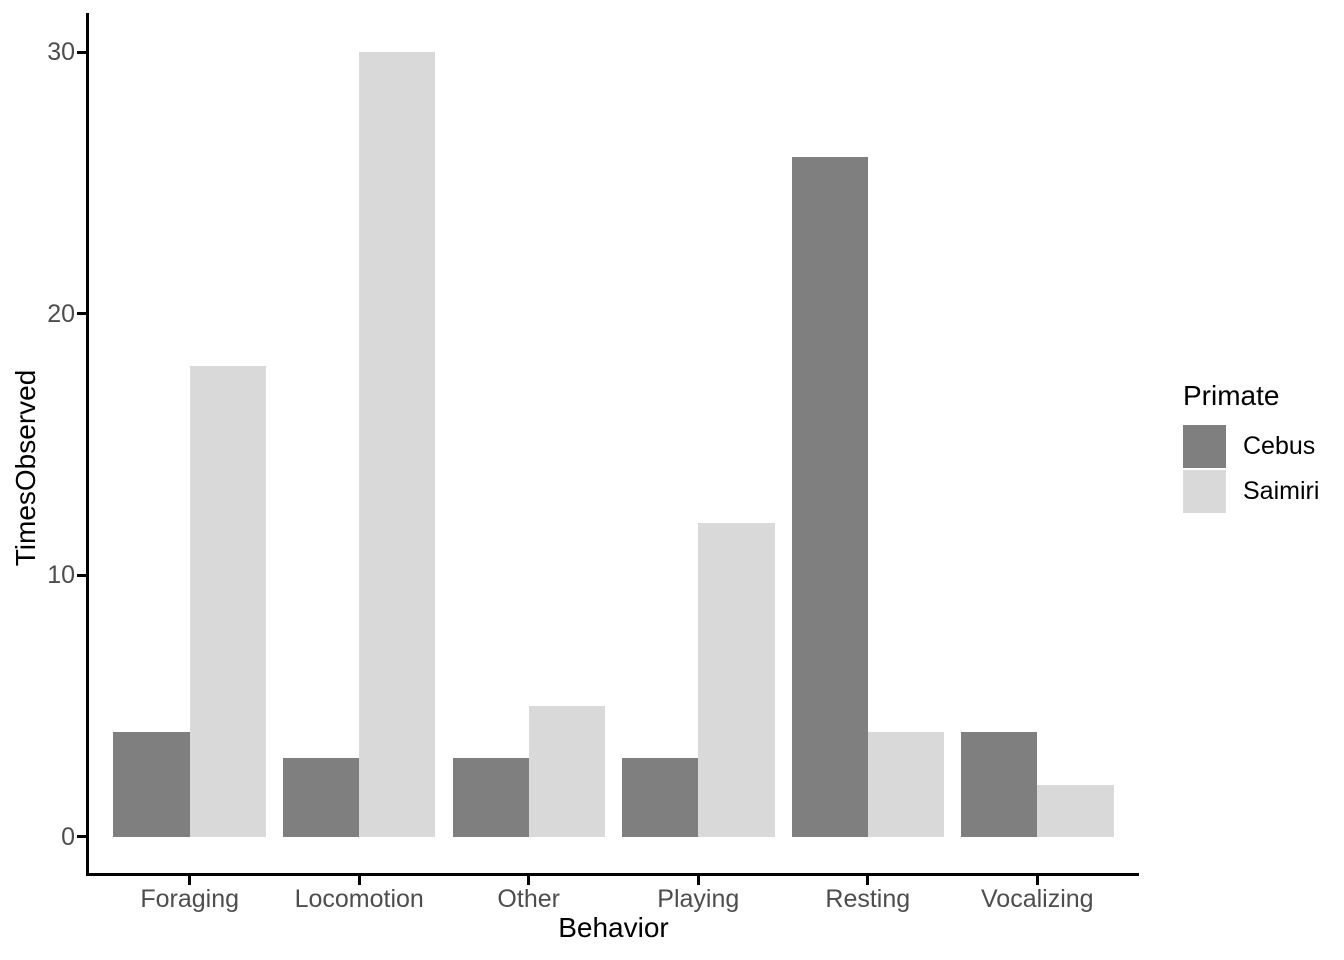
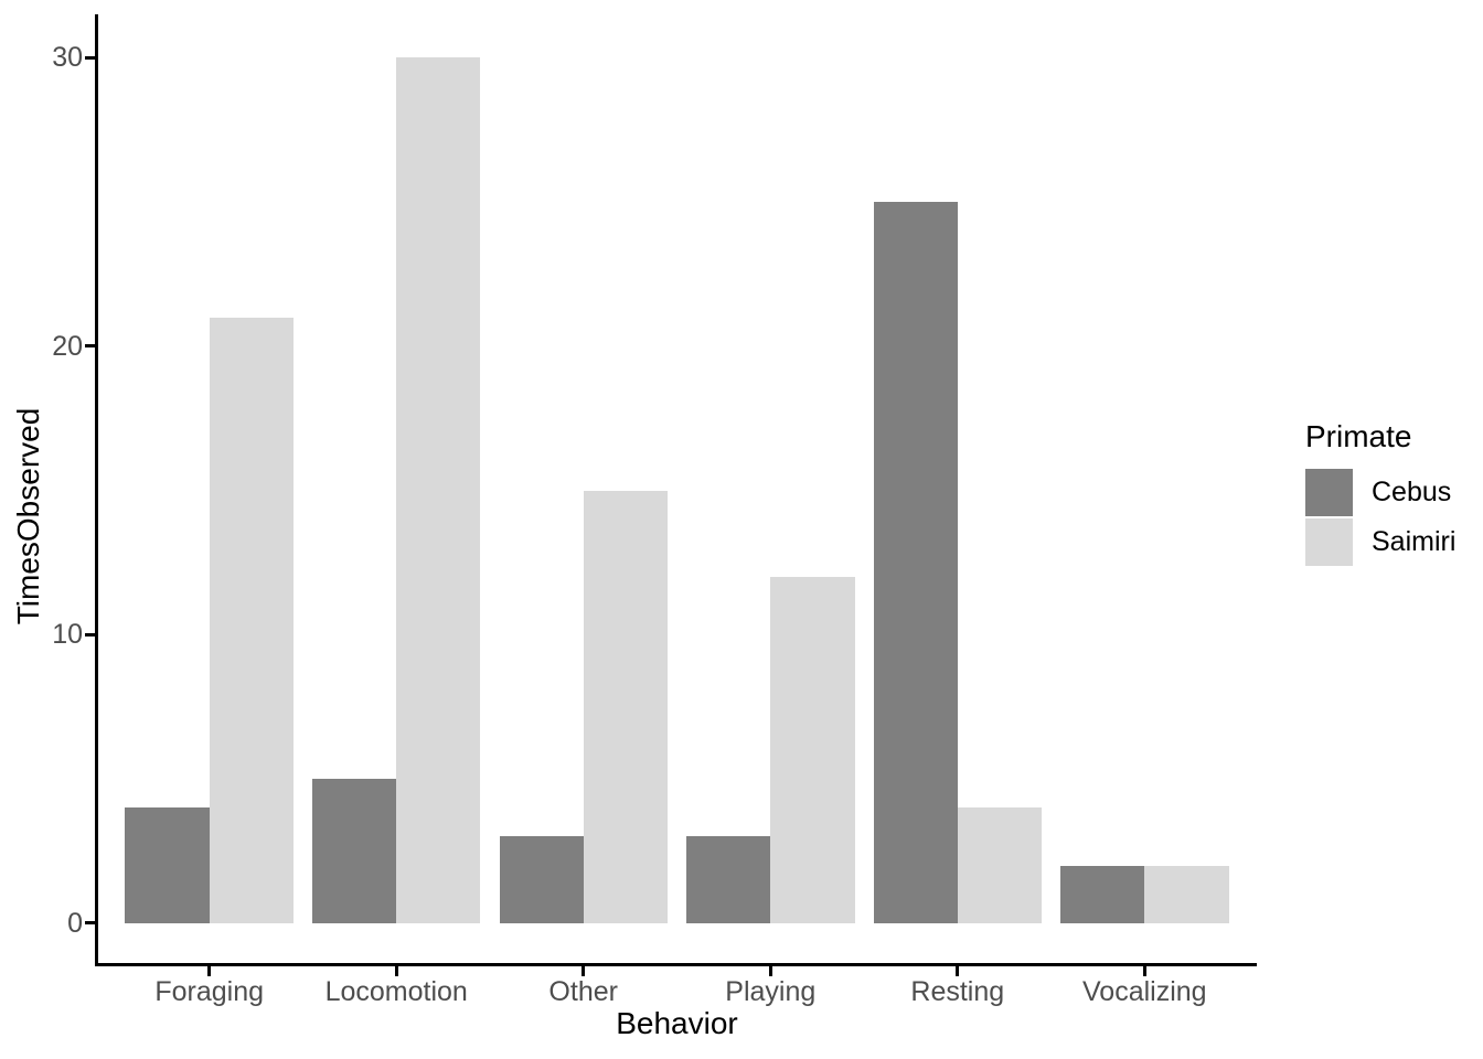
Saimiri/Foraging: 18 -> 21
Cebus/Locomotion: 3 -> 5
Saimiri/Other: 5 -> 15
Cebus/Resting: 26 -> 25
Cebus/Vocalizing: 4 -> 2
